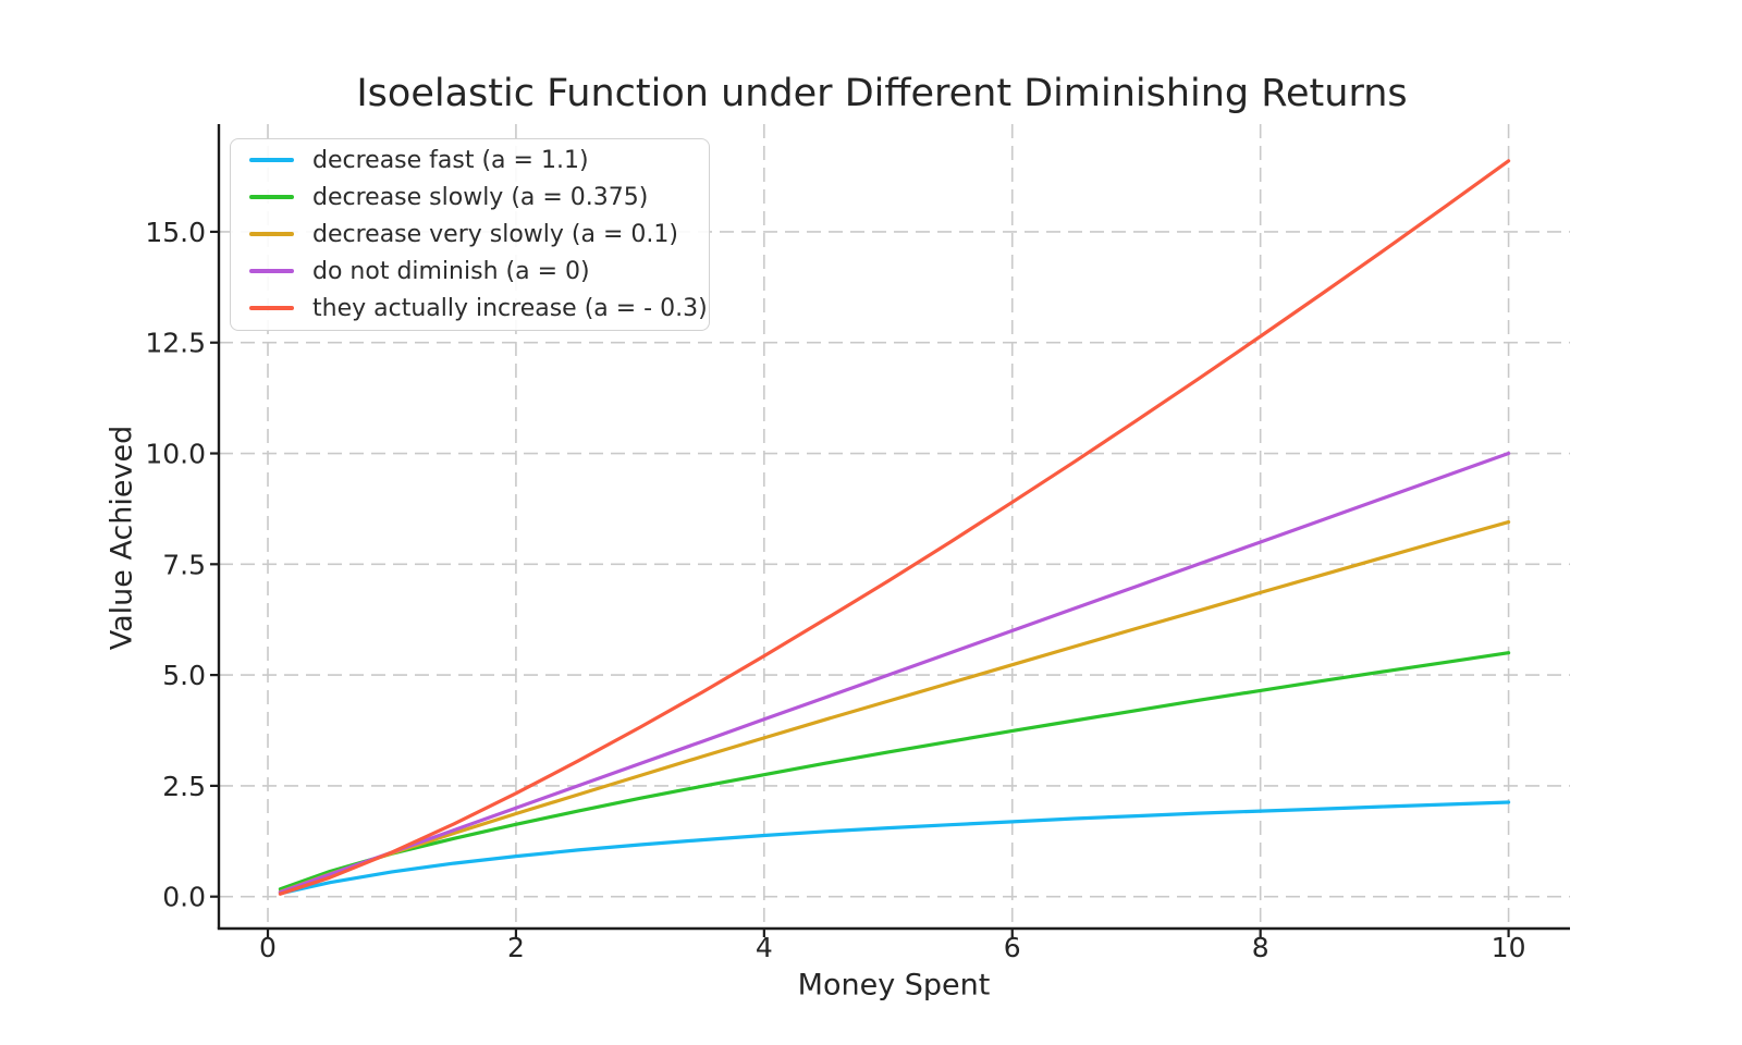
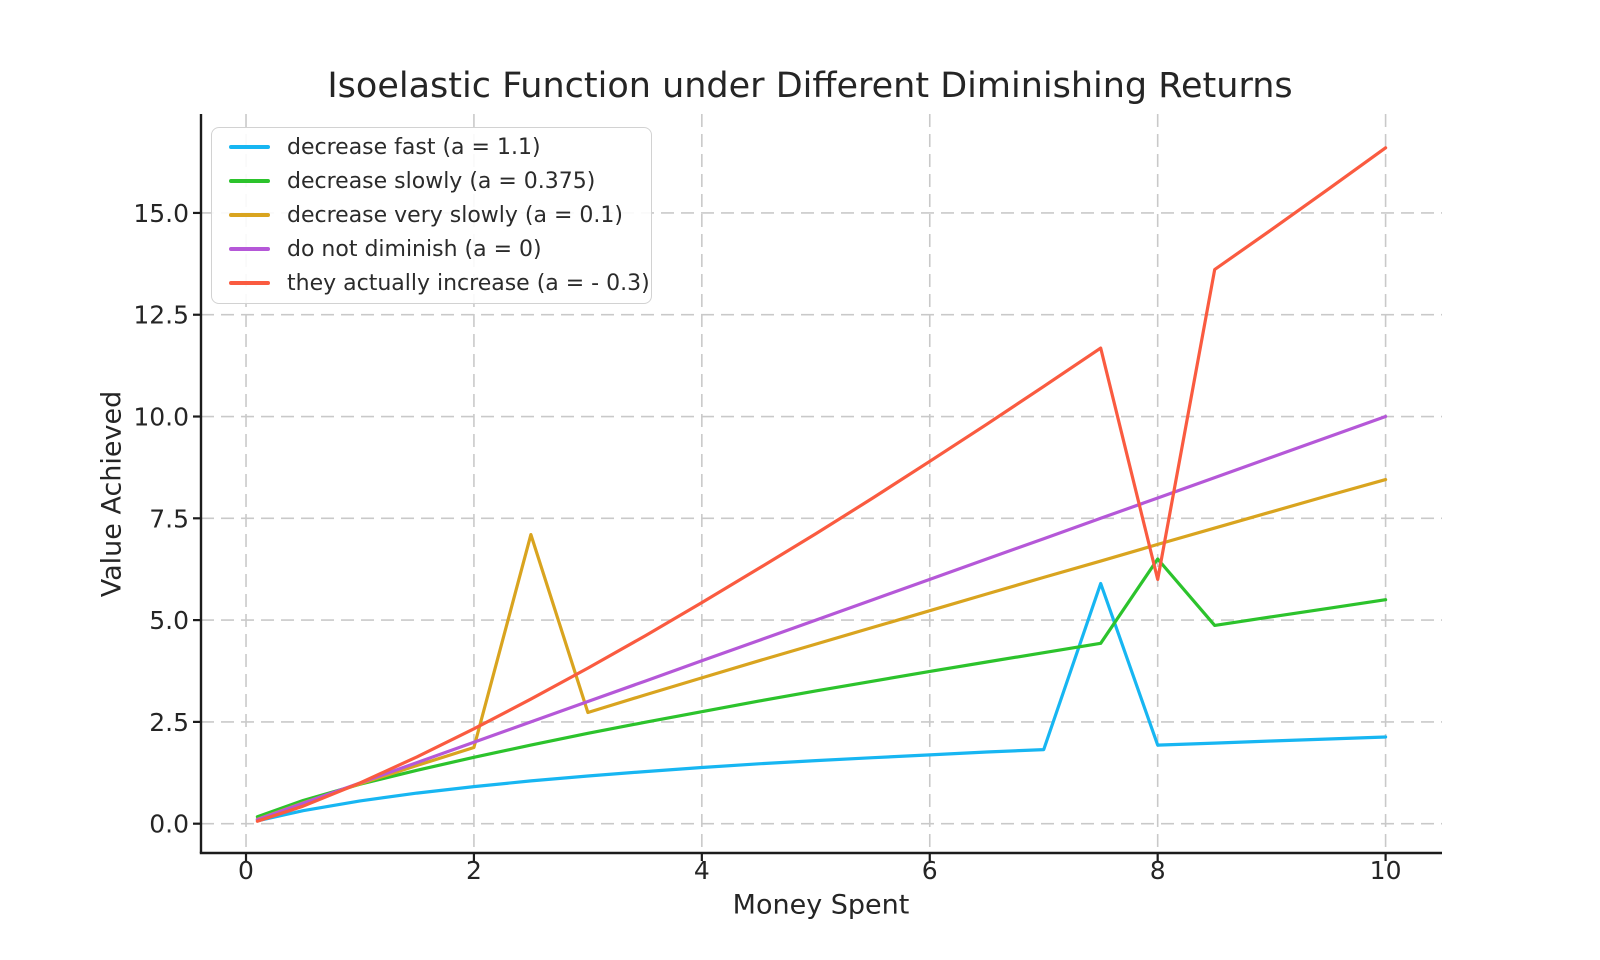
decrease very slowly (a = 0.1)/2.5: 2.3 -> 7.1
decrease fast (a = 1.1)/7.5: 1.9 -> 5.9
decrease slowly (a = 0.375)/8: 4.7 -> 6.5
they actually increase (a = - 0.3)/8: 12.6 -> 6.0
